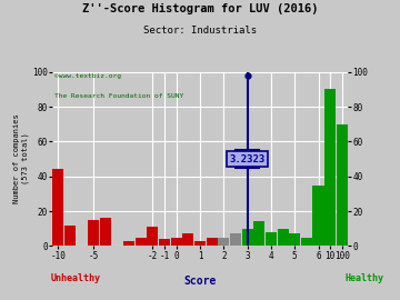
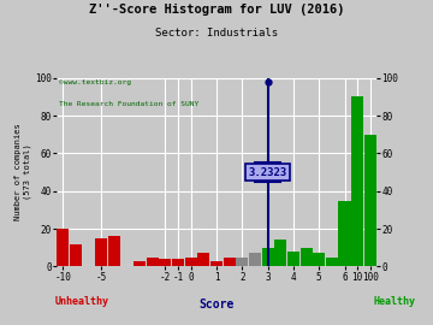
-10: 44 -> 20
-2: 11 -> 4
